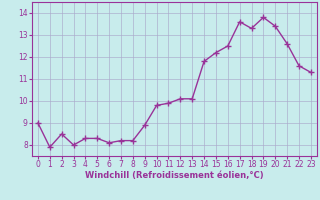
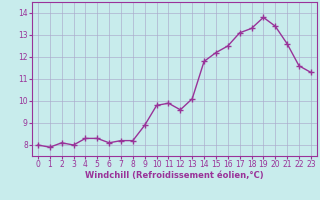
0: 9.0 -> 8.0
2: 8.5 -> 8.1
12: 10.1 -> 9.6
17: 13.6 -> 13.1
